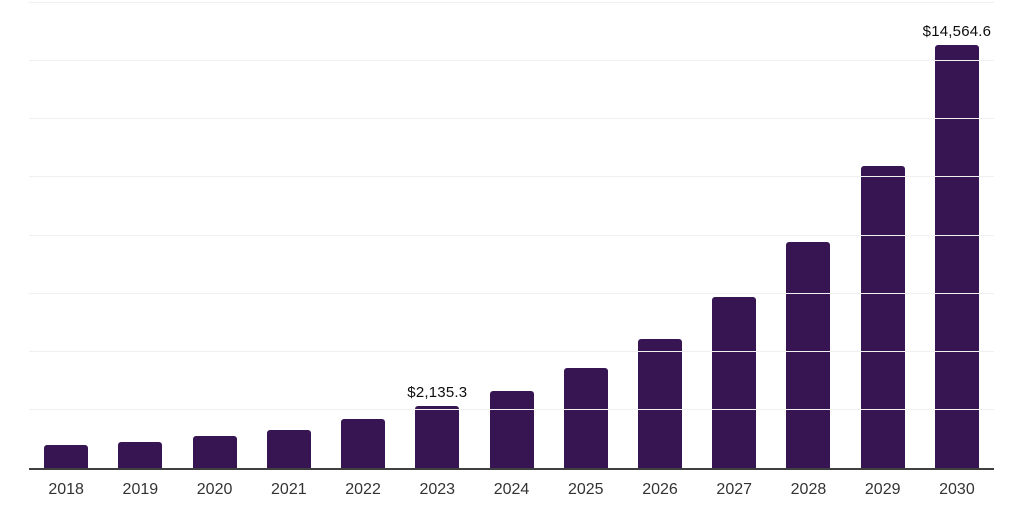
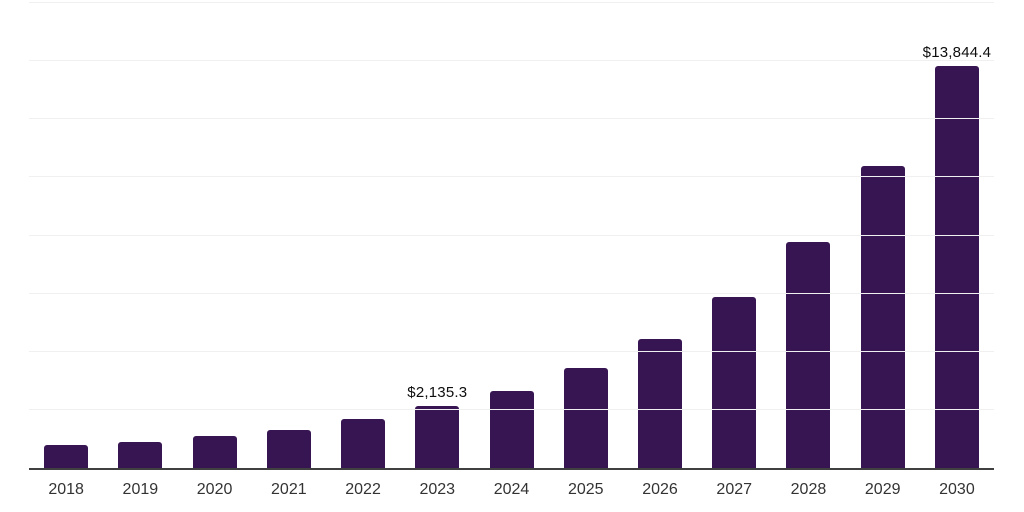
2030: $14,564.6 -> $13,844.4
